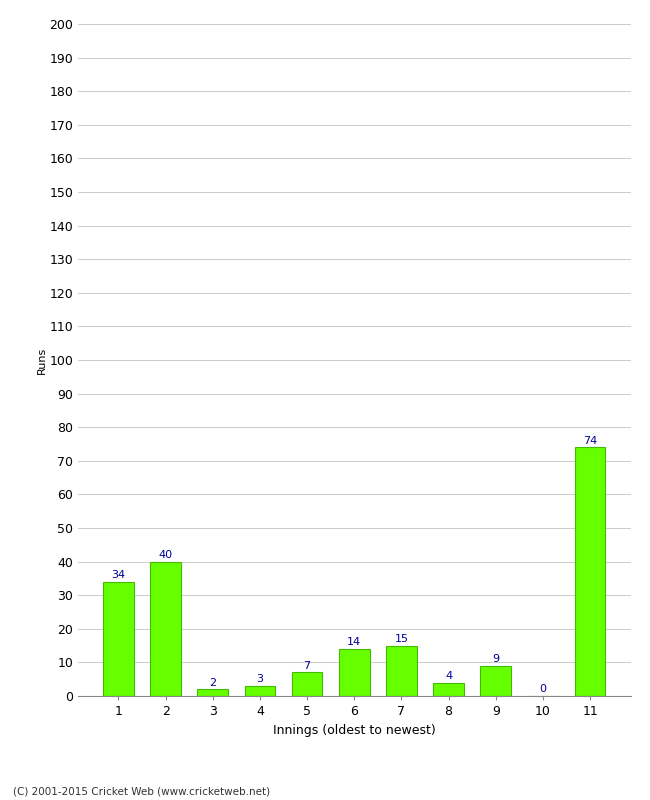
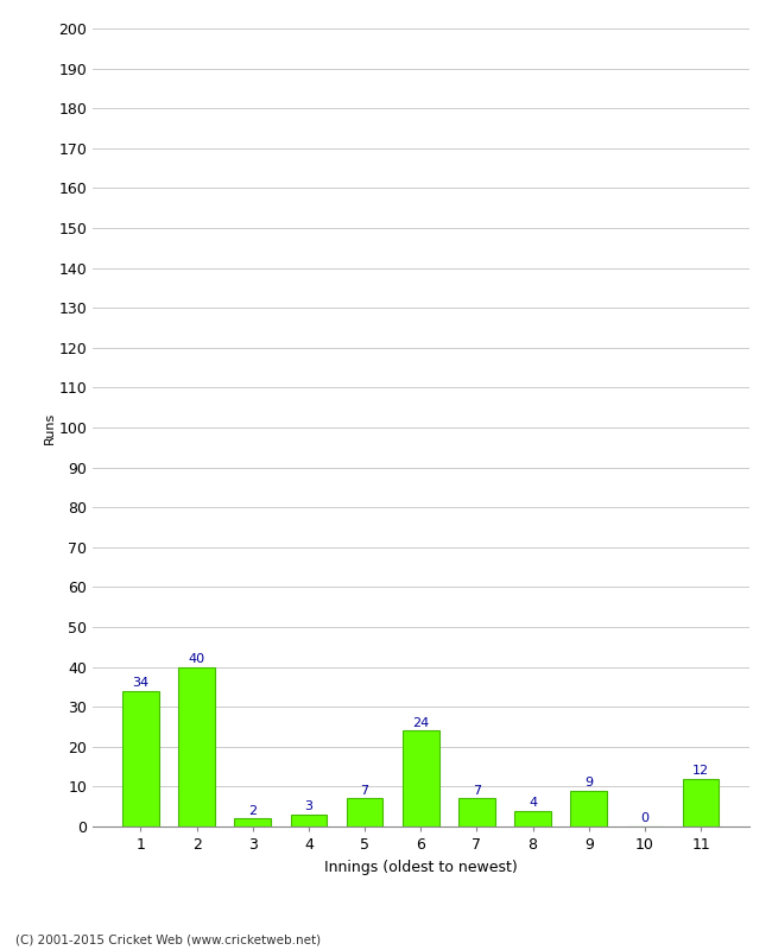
6: 14 -> 24
7: 15 -> 7
11: 74 -> 12
